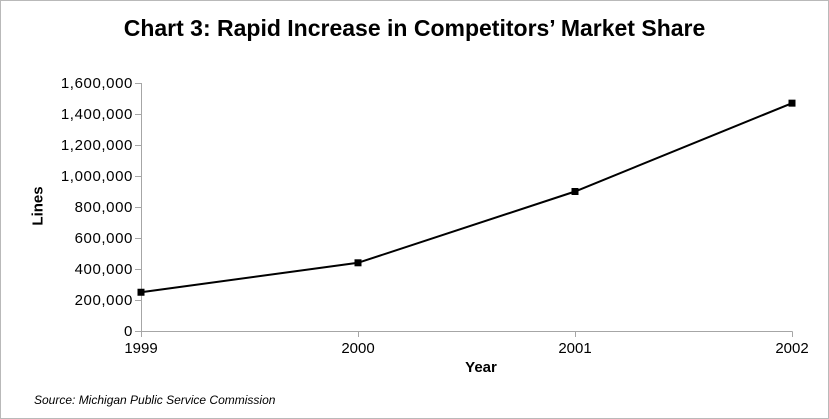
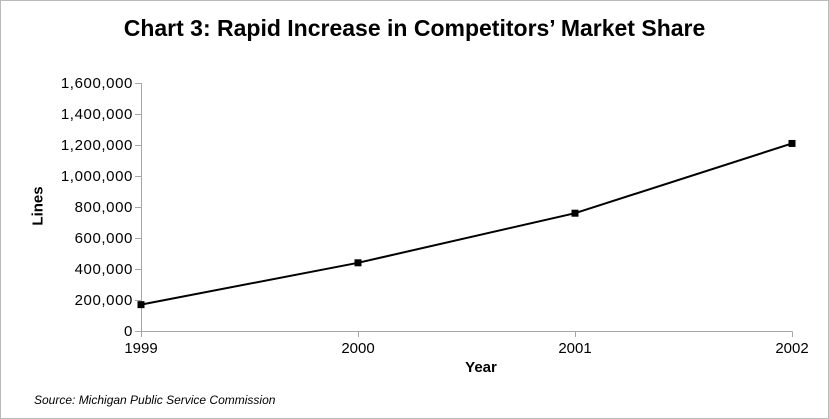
1999: 250000 -> 170000
2001: 900000 -> 760000
2002: 1470000 -> 1210000
